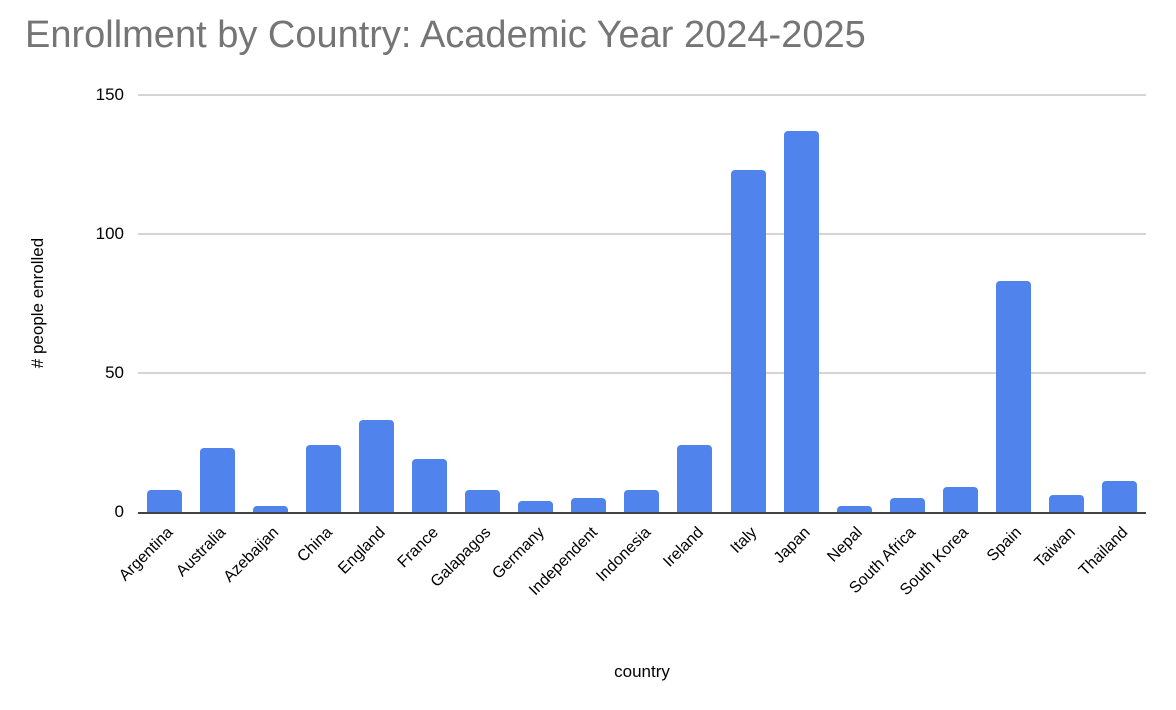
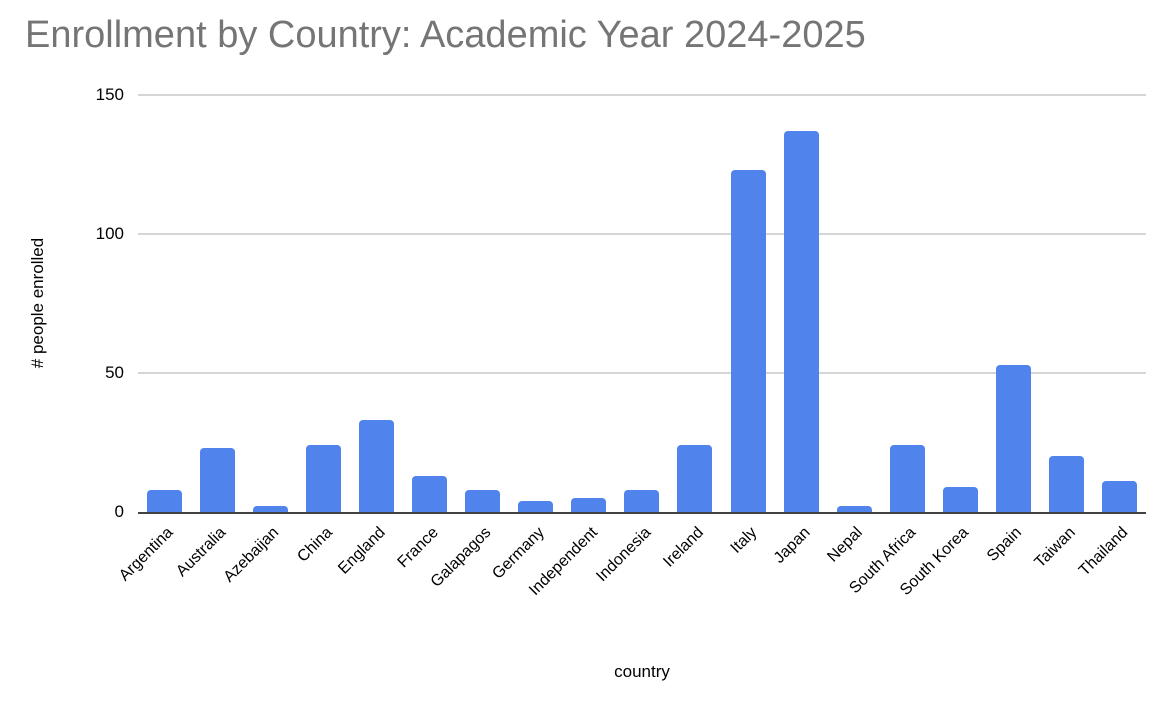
France: 19 -> 13
South Africa: 5 -> 24
Spain: 83 -> 53
Taiwan: 6 -> 20
